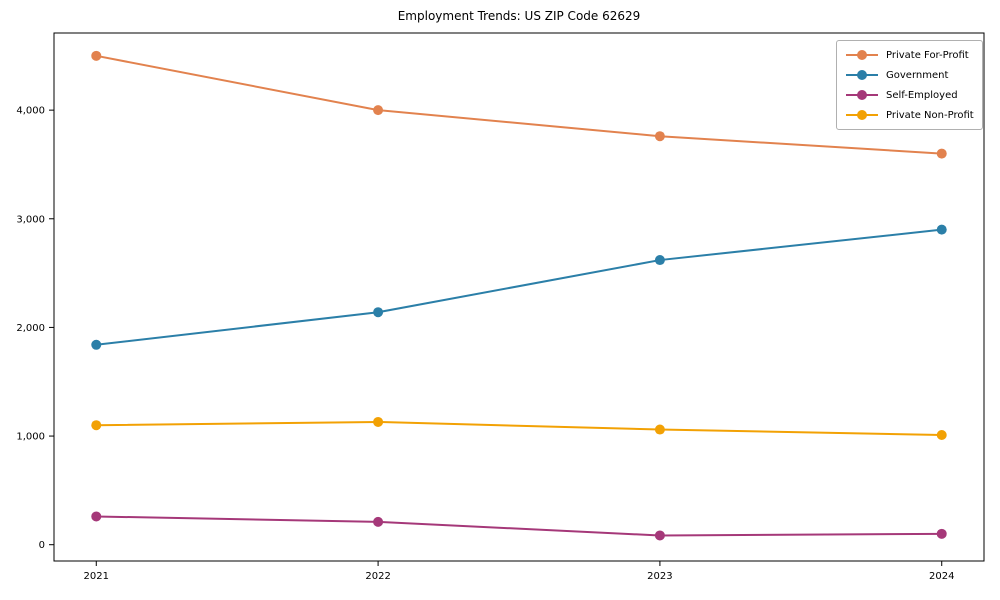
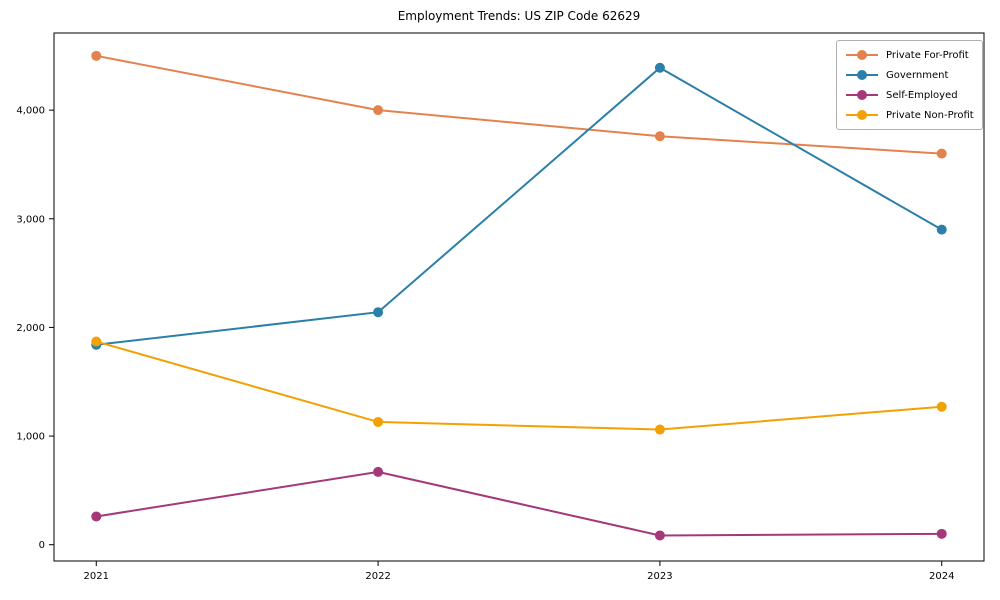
Private Non-Profit/2021: 1100 -> 1870
Self-Employed/2022: 210 -> 670
Government/2023: 2620 -> 4390
Private Non-Profit/2024: 1010 -> 1270
